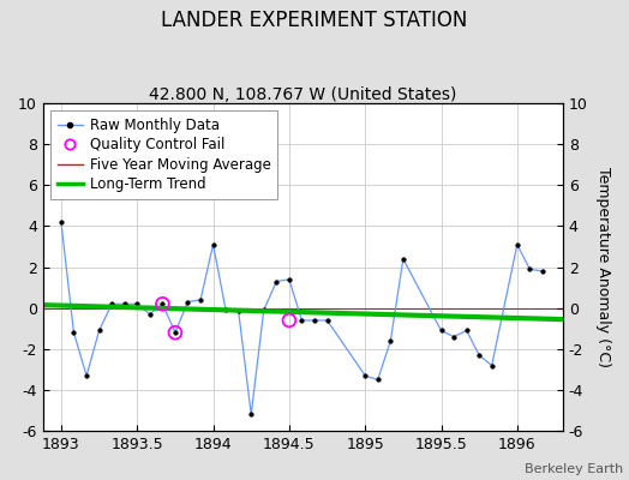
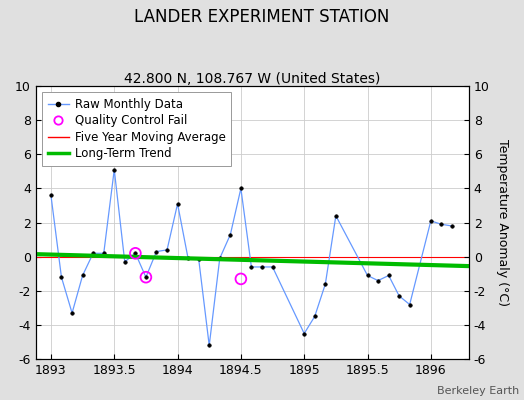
Raw Monthly Data/1893: 4.2 -> 3.6
Raw Monthly Data/1893.5: 0.2 -> 5.1
Raw Monthly Data/1894.5: 1.4 -> 4.0
Quality Control Fail/1894.5: -0.6 -> -1.3
Raw Monthly Data/1895: -3.3 -> -4.5
Raw Monthly Data/1896: 3.1 -> 2.1
